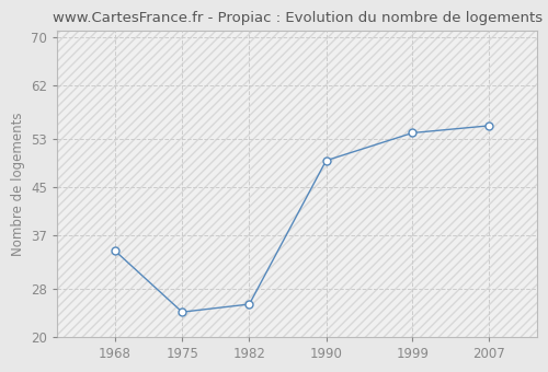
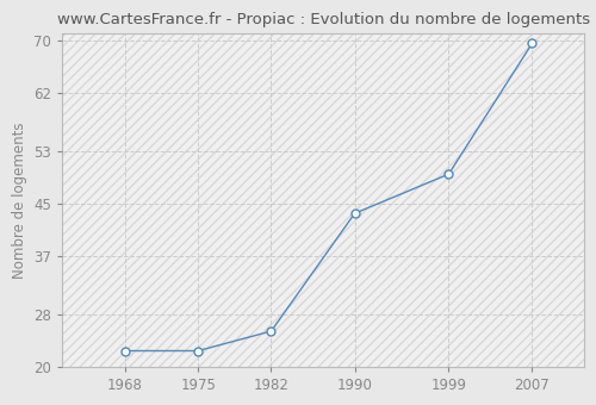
1968: 34.4 -> 22.5
1975: 24.2 -> 22.5
1990: 49.4 -> 43.5
1999: 54.0 -> 49.5
2007: 55.2 -> 69.5
